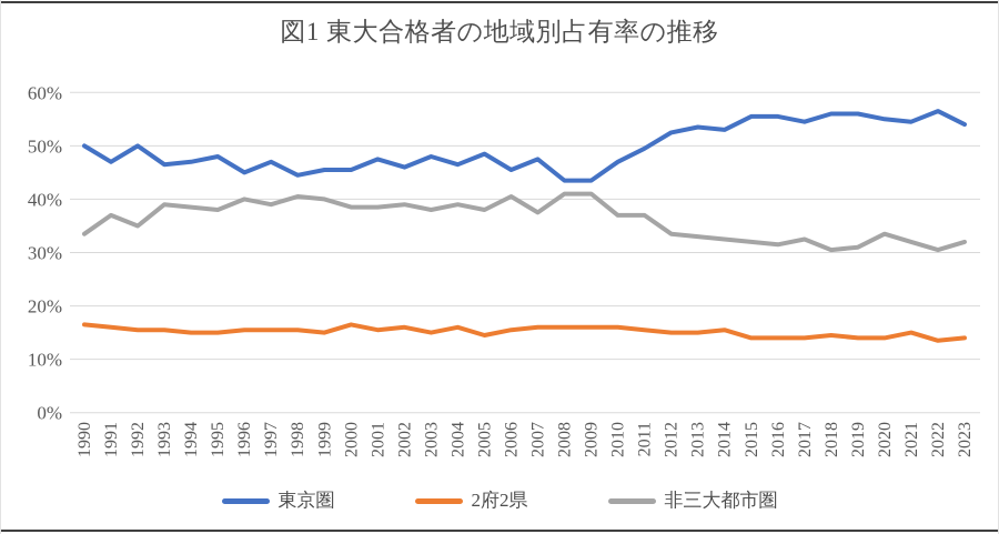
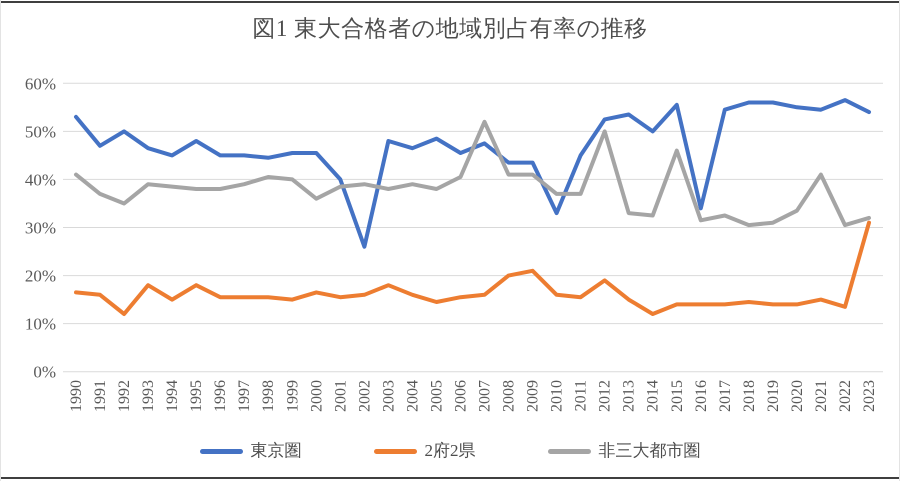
東京圏/1990: 50% -> 53%
非三大都市圏/1990: 34% -> 41%
2府2県/1992: 16% -> 12%
2府2県/1993: 16% -> 18%
東京圏/1994: 47% -> 45%
2府2県/1995: 15% -> 18%
非三大都市圏/1996: 40% -> 38%
東京圏/1997: 47% -> 45%
非三大都市圏/2000: 38% -> 36%
東京圏/2001: 48% -> 40%
東京圏/2002: 46% -> 26%
2府2県/2003: 15% -> 18%
非三大都市圏/2007: 38% -> 52%
2府2県/2008: 16% -> 20%
2府2県/2009: 16% -> 21%
東京圏/2010: 47% -> 33%
東京圏/2011: 50% -> 45%
2府2県/2012: 15% -> 19%
非三大都市圏/2012: 34% -> 50%
東京圏/2014: 53% -> 50%
2府2県/2014: 16% -> 12%
非三大都市圏/2015: 32% -> 46%
東京圏/2016: 56% -> 34%
非三大都市圏/2021: 32% -> 41%
2府2県/2023: 14% -> 31%
